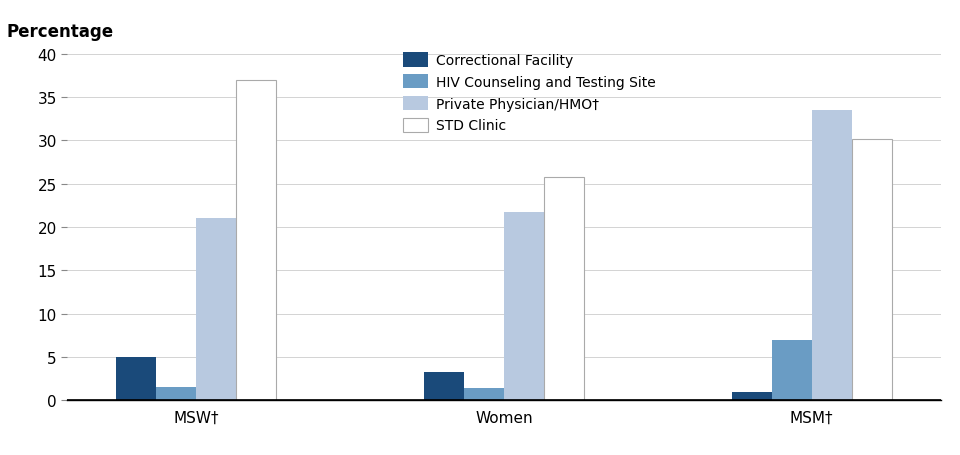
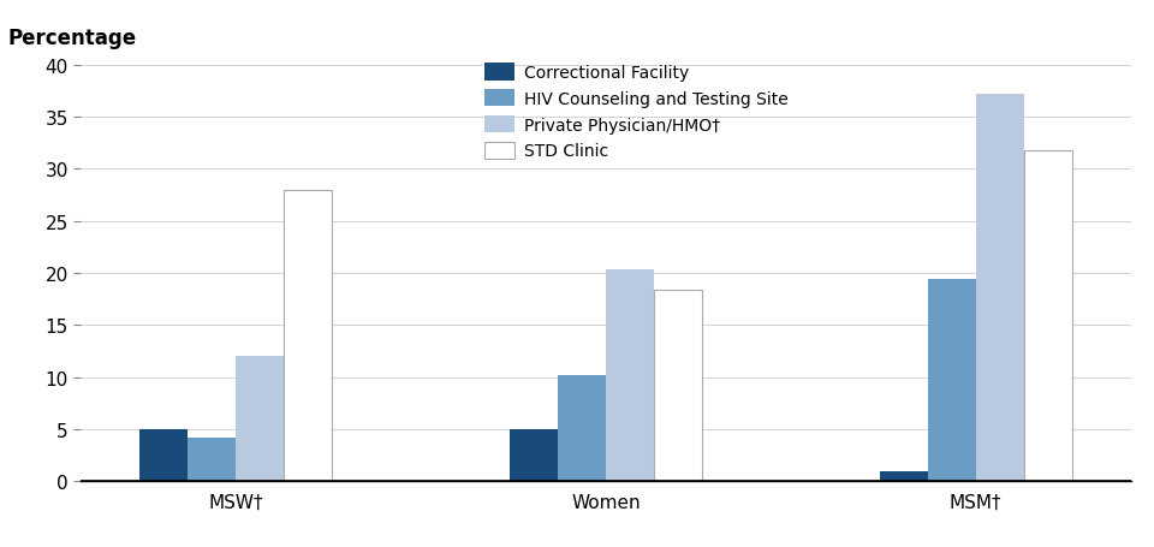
HIV Counseling and Testing Site/MSW†: 1.5 -> 4.2
Private Physician/HMO†/MSW†: 21.0 -> 12.0
STD Clinic/MSW†: 37.0 -> 28.0
Correctional Facility/Women: 3.3 -> 5.0
HIV Counseling and Testing Site/Women: 1.4 -> 10.2
Private Physician/HMO†/Women: 21.7 -> 20.4
STD Clinic/Women: 25.8 -> 18.4
HIV Counseling and Testing Site/MSM†: 7.0 -> 19.4
Private Physician/HMO†/MSM†: 33.5 -> 37.2
STD Clinic/MSM†: 30.2 -> 31.8
